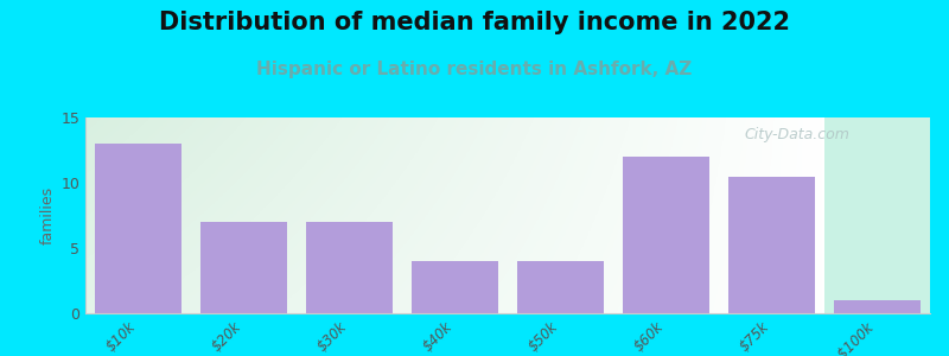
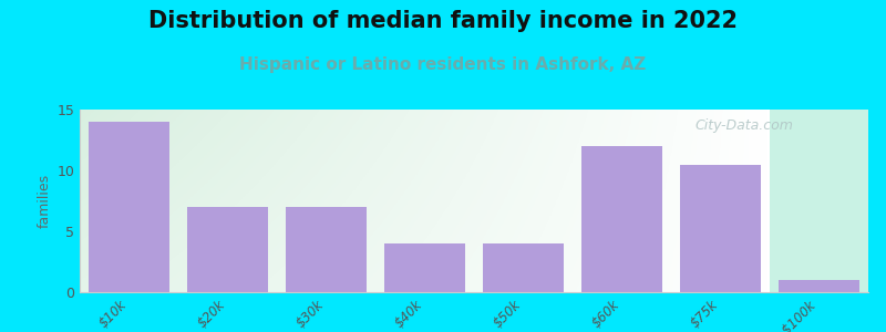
$10k: 13.0 -> 14.0
